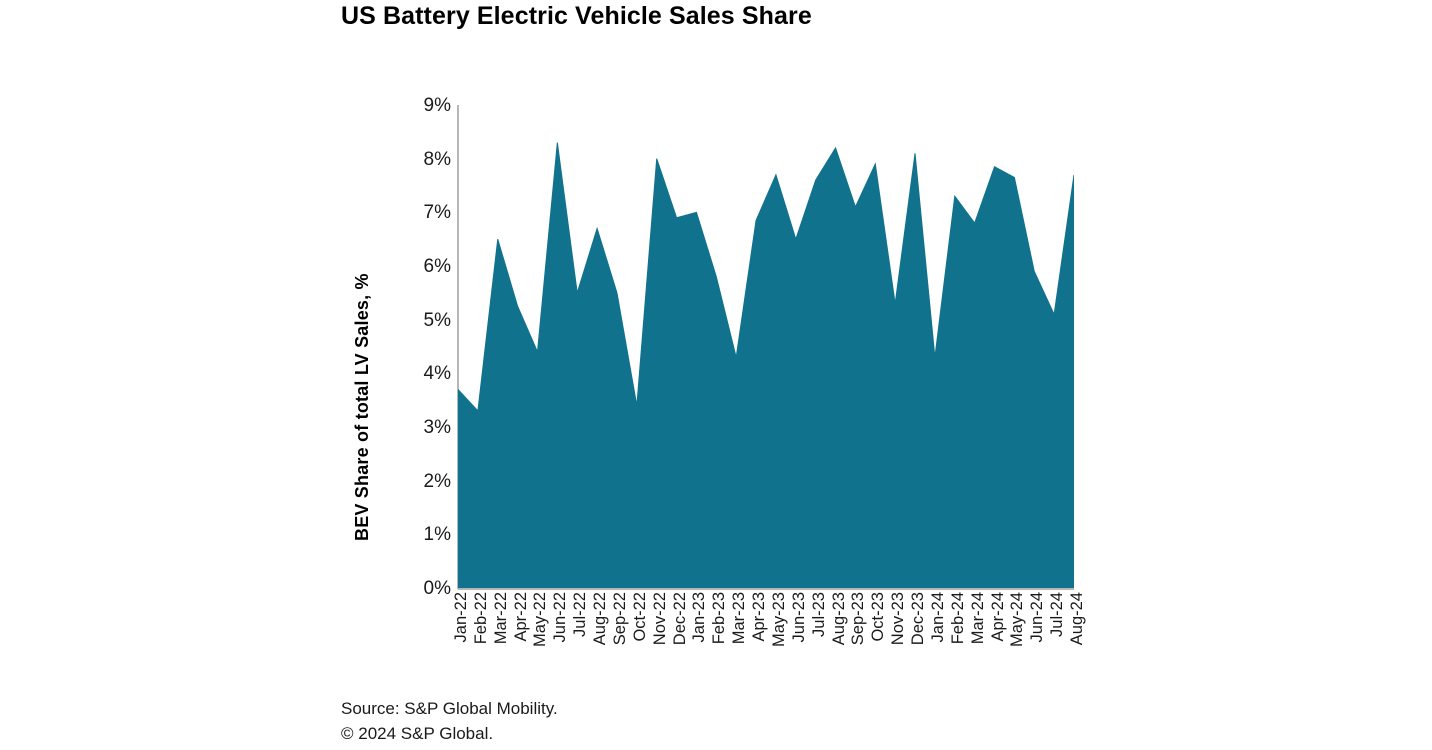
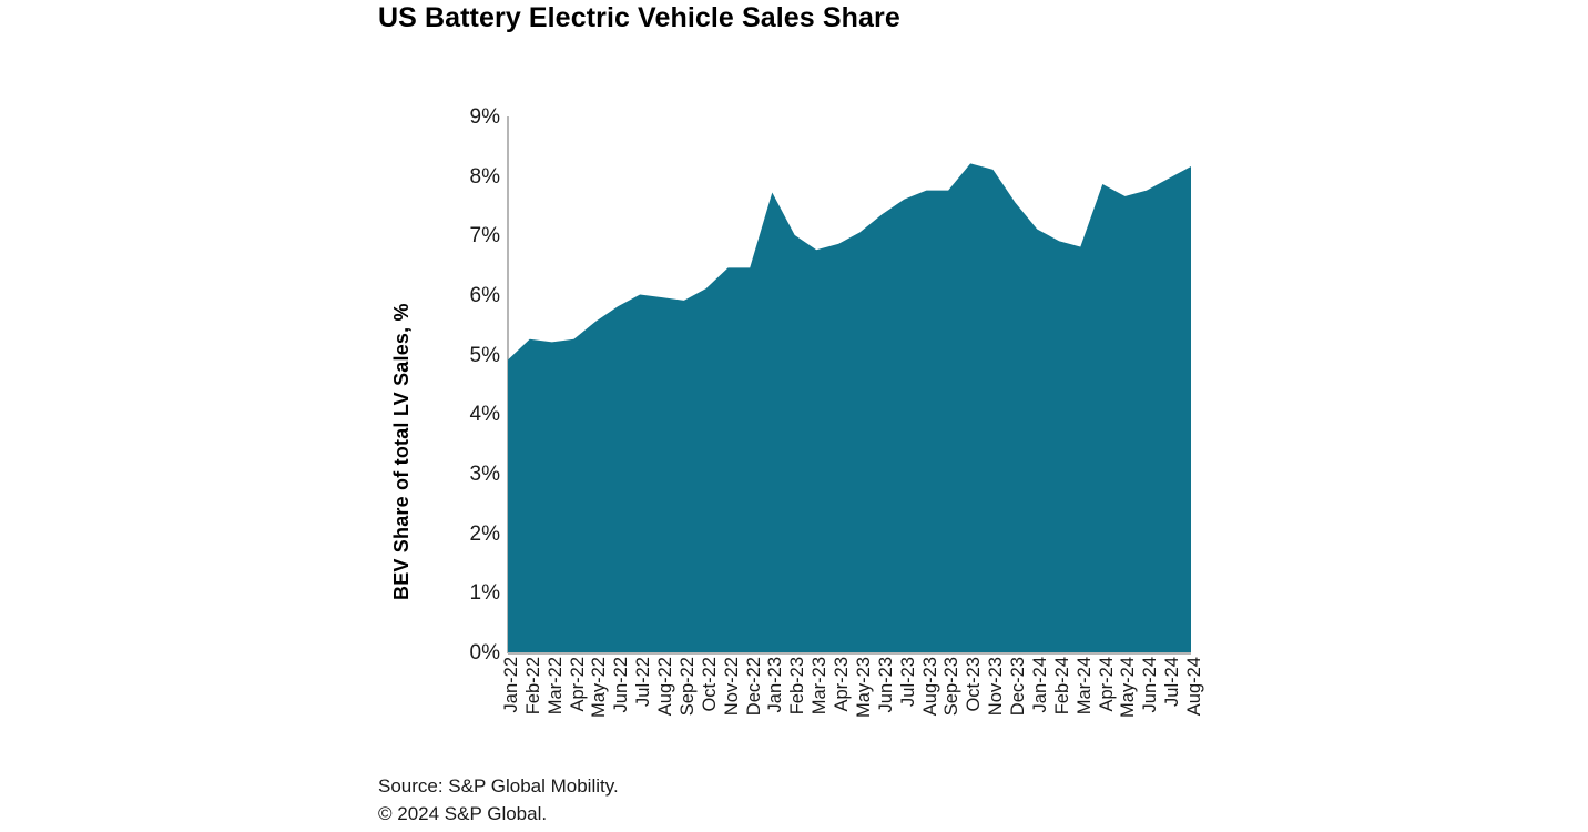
Jan-22: 3.7% -> 4.9%
Feb-22: 3.3% -> 5.2%
Mar-22: 6.5% -> 5.2%
May-22: 4.4% -> 5.5%
Jun-22: 8.3% -> 5.8%
Jul-22: 5.5% -> 6.0%
Aug-22: 6.7% -> 6.0%
Sep-22: 5.5% -> 5.9%
Oct-22: 3.4% -> 6.1%
Nov-22: 8.0% -> 6.5%
Dec-22: 6.9% -> 6.5%
Jan-23: 7.0% -> 7.7%
Feb-23: 5.8% -> 7.0%
Mar-23: 4.3% -> 6.8%
May-23: 7.7% -> 7.0%
Jun-23: 6.5% -> 7.3%
Aug-23: 8.2% -> 7.8%
Sep-23: 7.1% -> 7.8%
Oct-23: 7.9% -> 8.2%
Nov-23: 5.3% -> 8.1%
Dec-23: 8.1% -> 7.5%
Jan-24: 4.3% -> 7.1%
Feb-24: 7.3% -> 6.9%
Jun-24: 5.9% -> 7.8%
Jul-24: 5.1% -> 8.0%
Aug-24: 7.7% -> 8.2%
